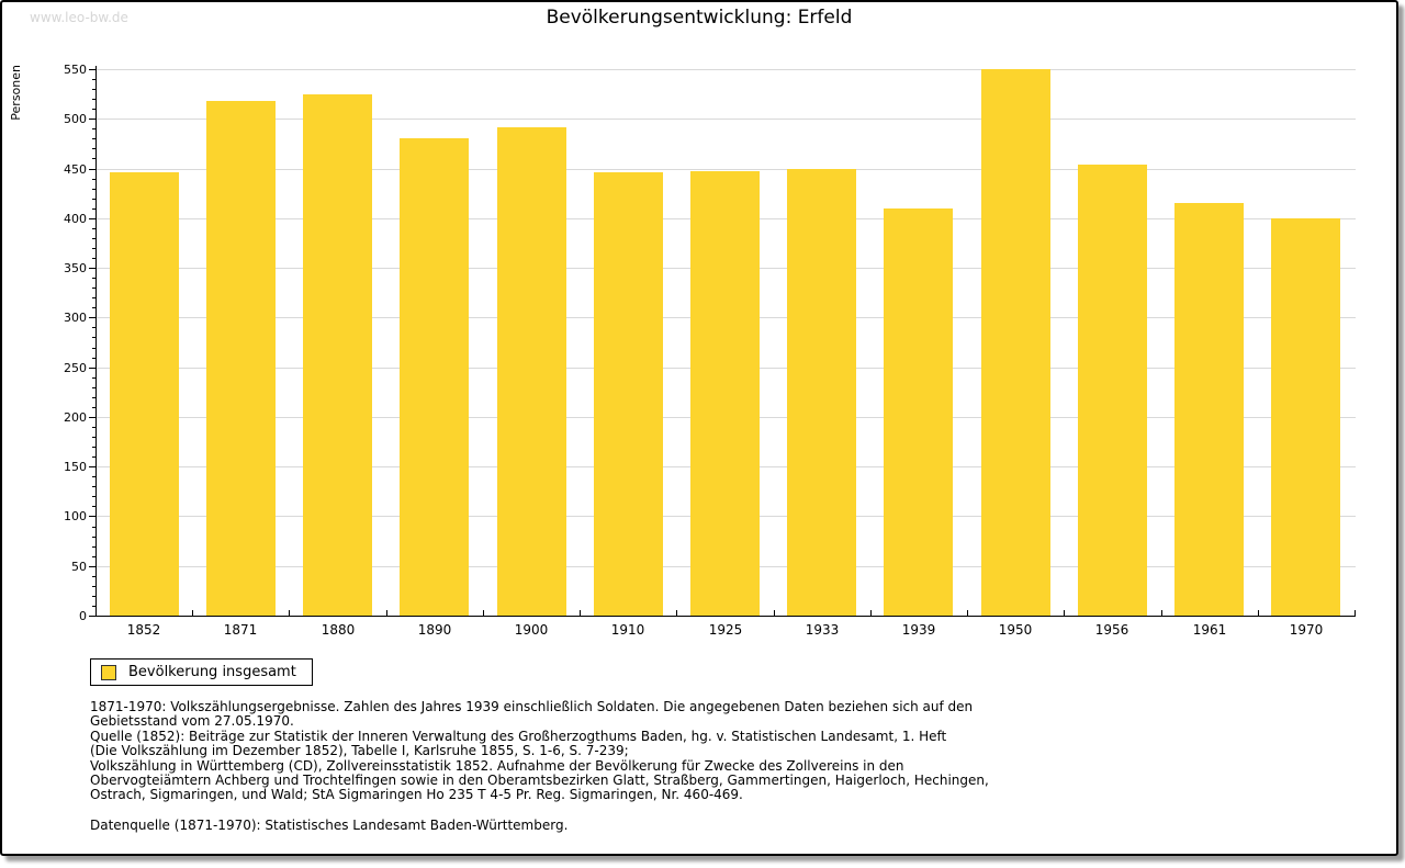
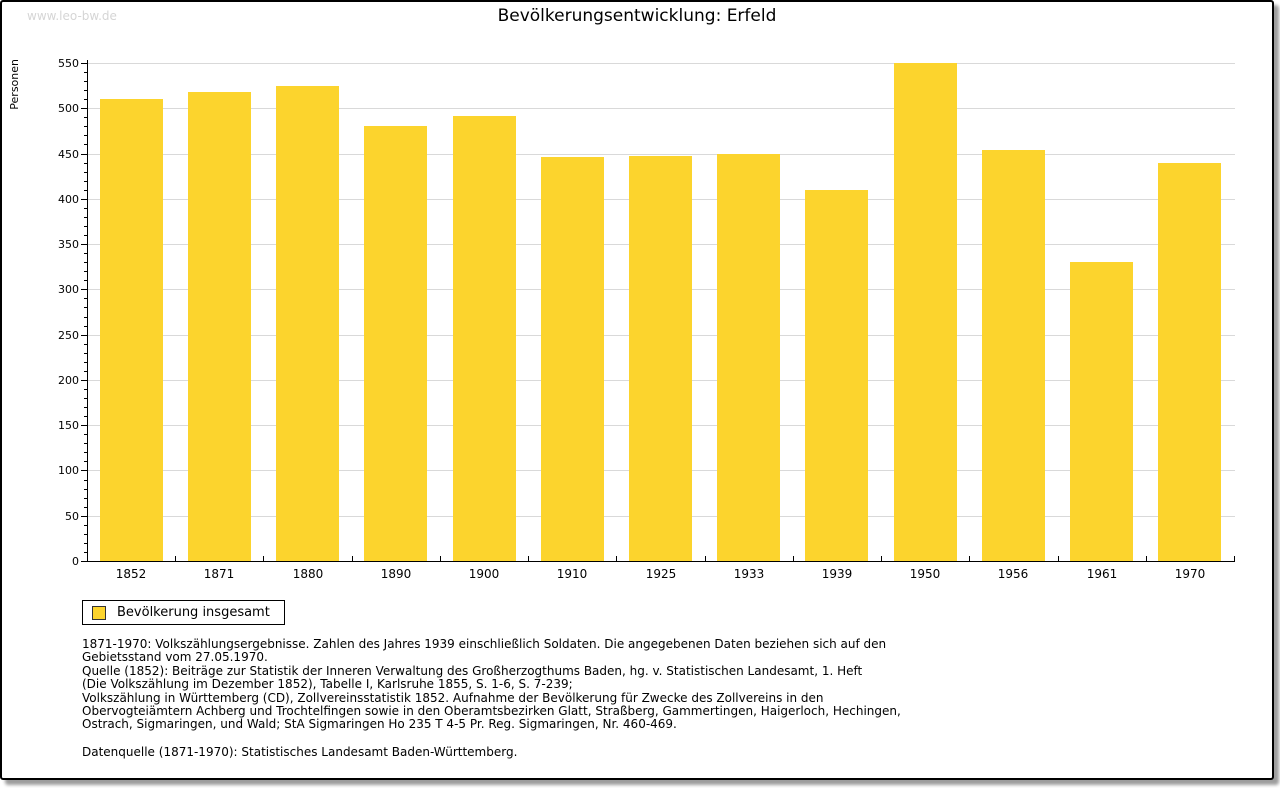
1852: 450 -> 510
1961: 420 -> 330
1970: 400 -> 440
